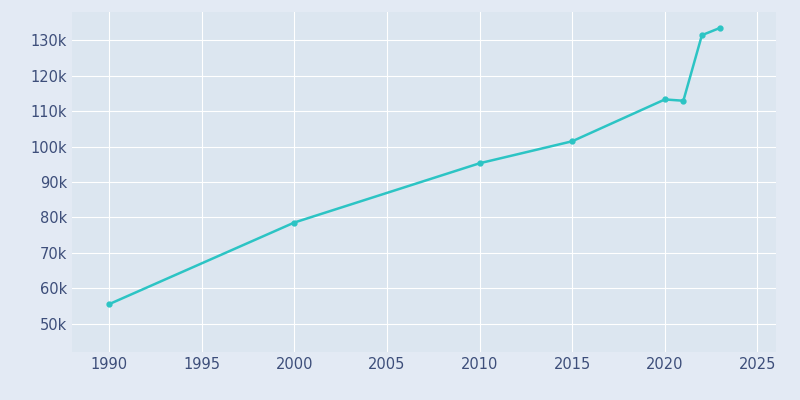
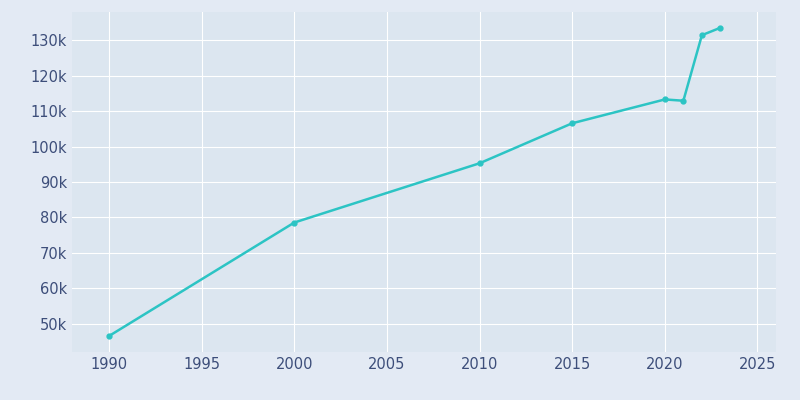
1990: 55.5k -> 46.5k
2015: 101.5k -> 106.6k
